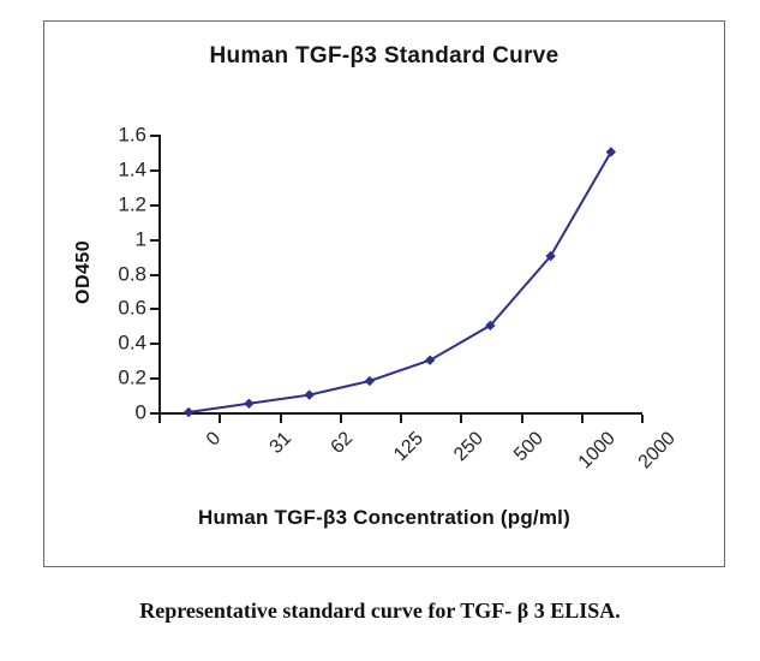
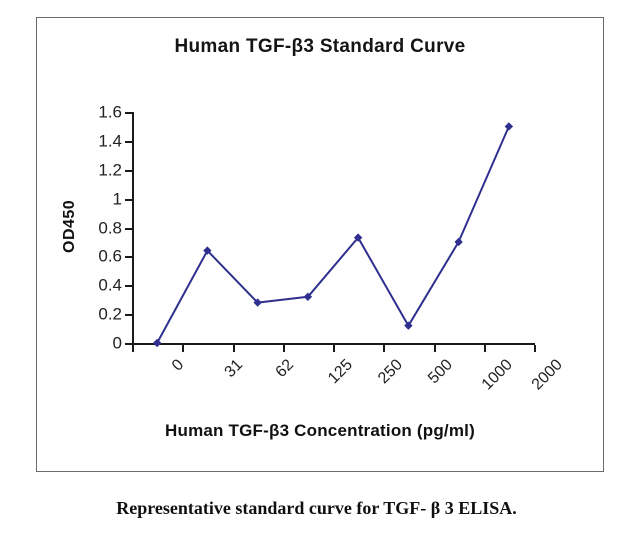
31: 0.05 -> 0.64
62: 0.10 -> 0.28
125: 0.18 -> 0.32
250: 0.30 -> 0.73
500: 0.50 -> 0.12
1000: 0.90 -> 0.70
